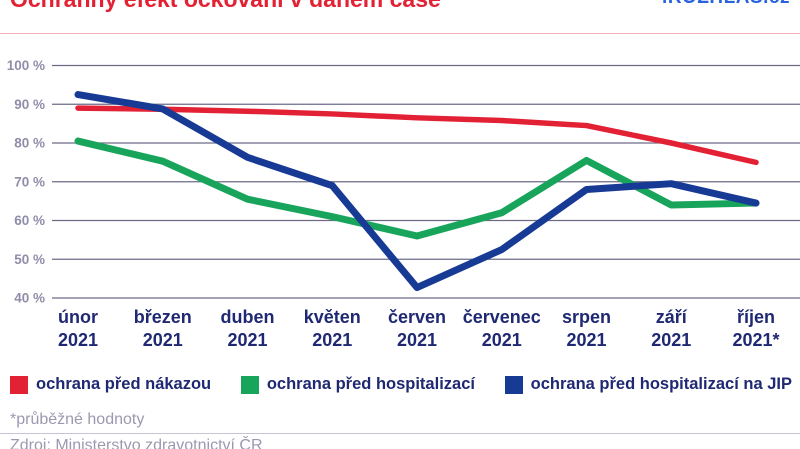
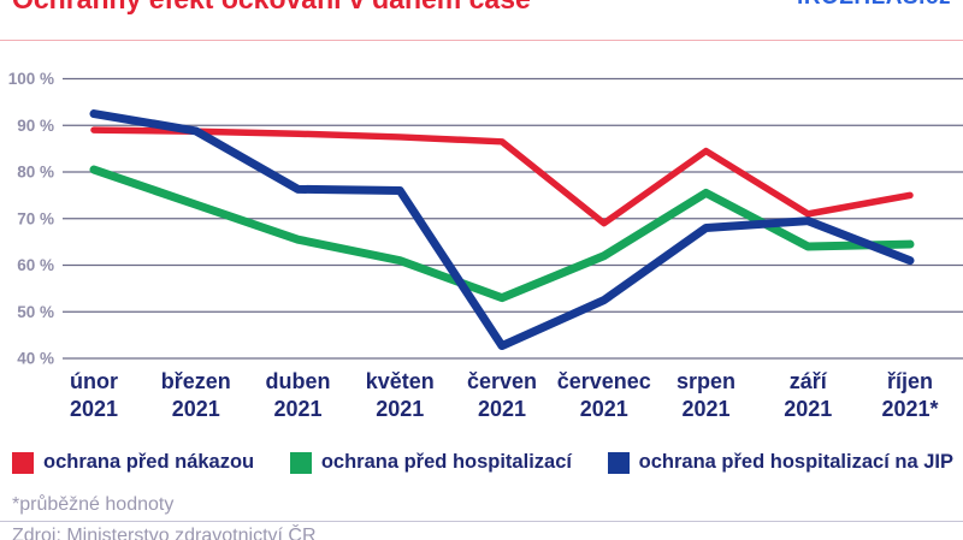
ochrana před hospitalizací/březen: 75% -> 73%
ochrana před hospitalizací na JIP/květen: 69% -> 76%
ochrana před hospitalizací/červen: 56% -> 53%
ochrana před nákazou/červenec: 86% -> 69%
ochrana před nákazou/září: 80% -> 71%
ochrana před hospitalizací na JIP/říjen: 64% -> 61%
